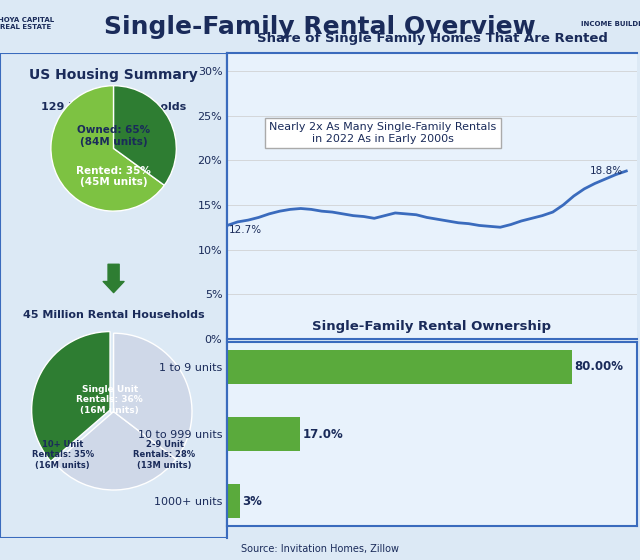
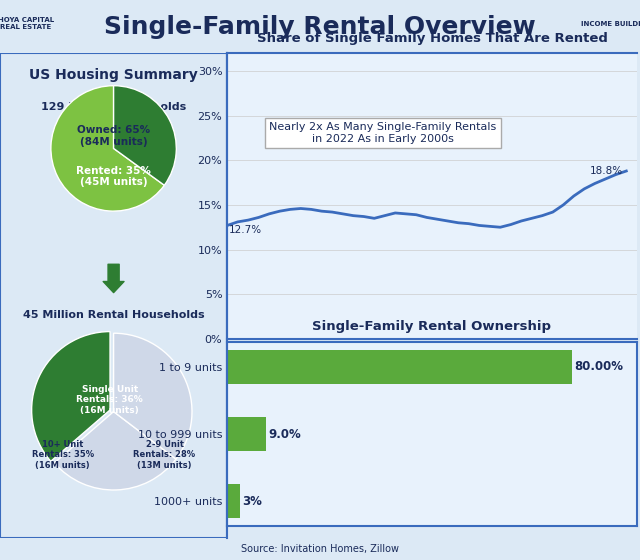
Single-Family Rental Ownership/10 to 999 units: 17.0% -> 9.0%
